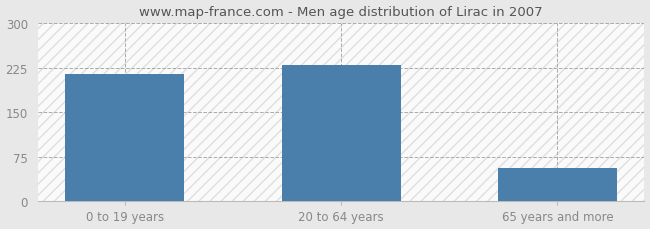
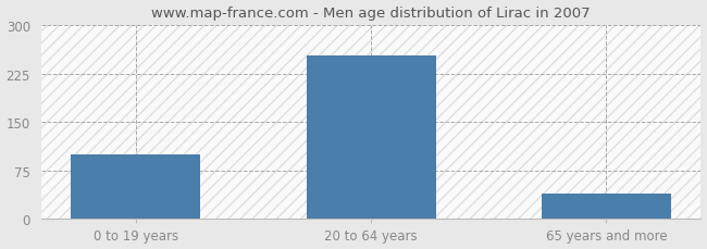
0 to 19 years: 214 -> 100
20 to 64 years: 230 -> 253
65 years and more: 56 -> 40
